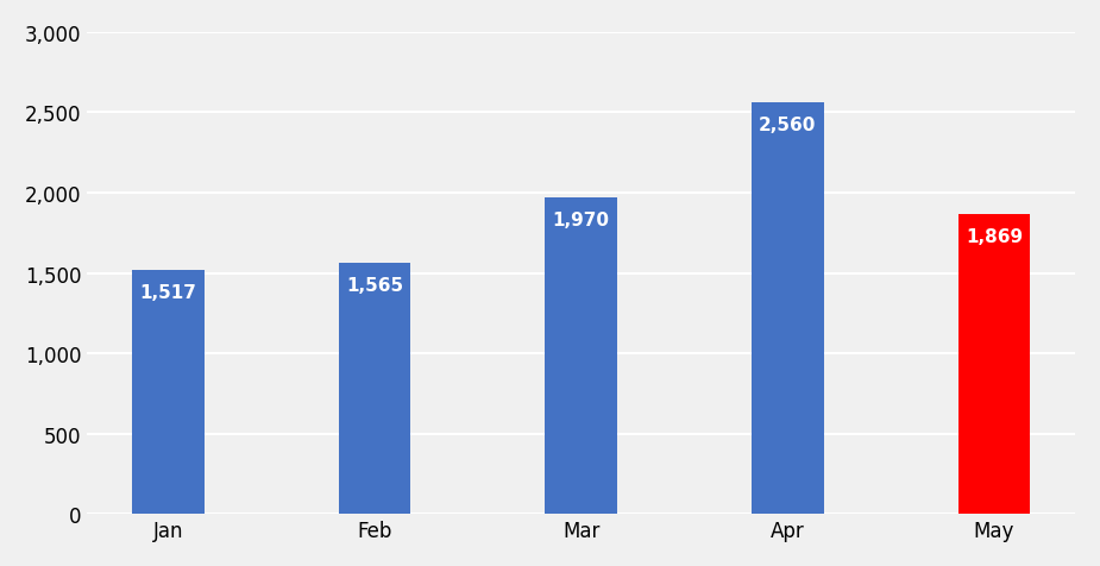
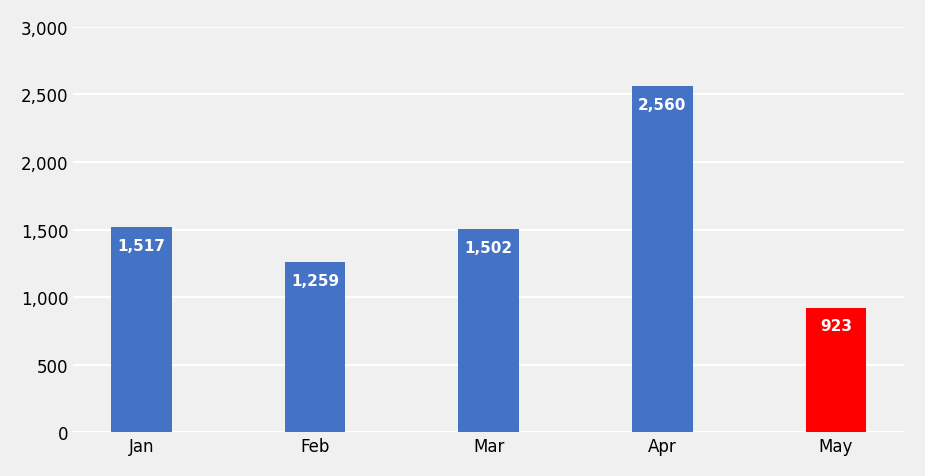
Feb: 1,565 -> 1,259
Mar: 1,970 -> 1,502
May: 1,869 -> 923
